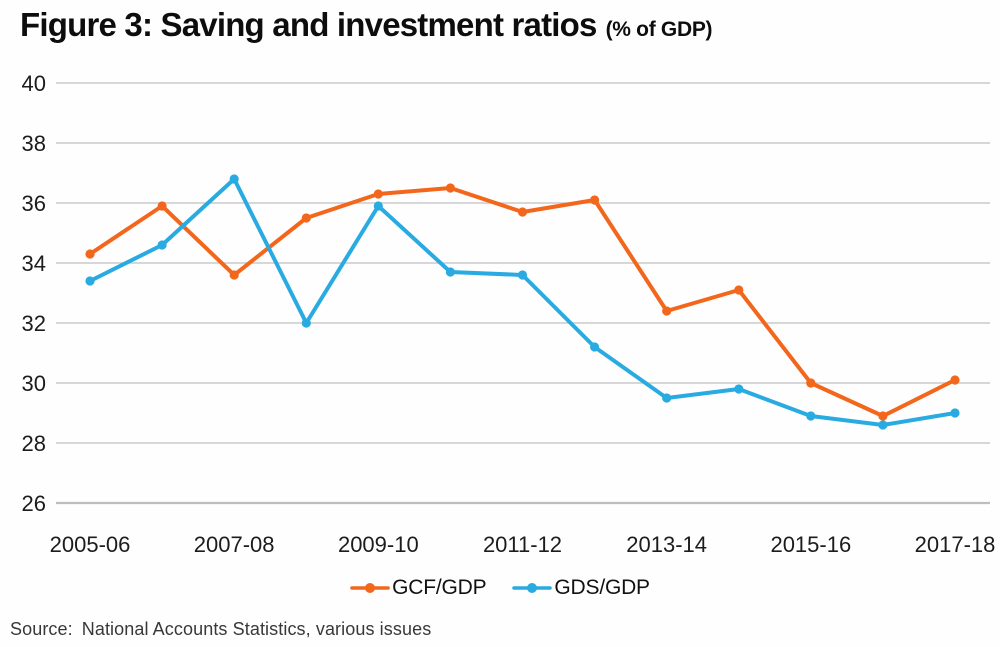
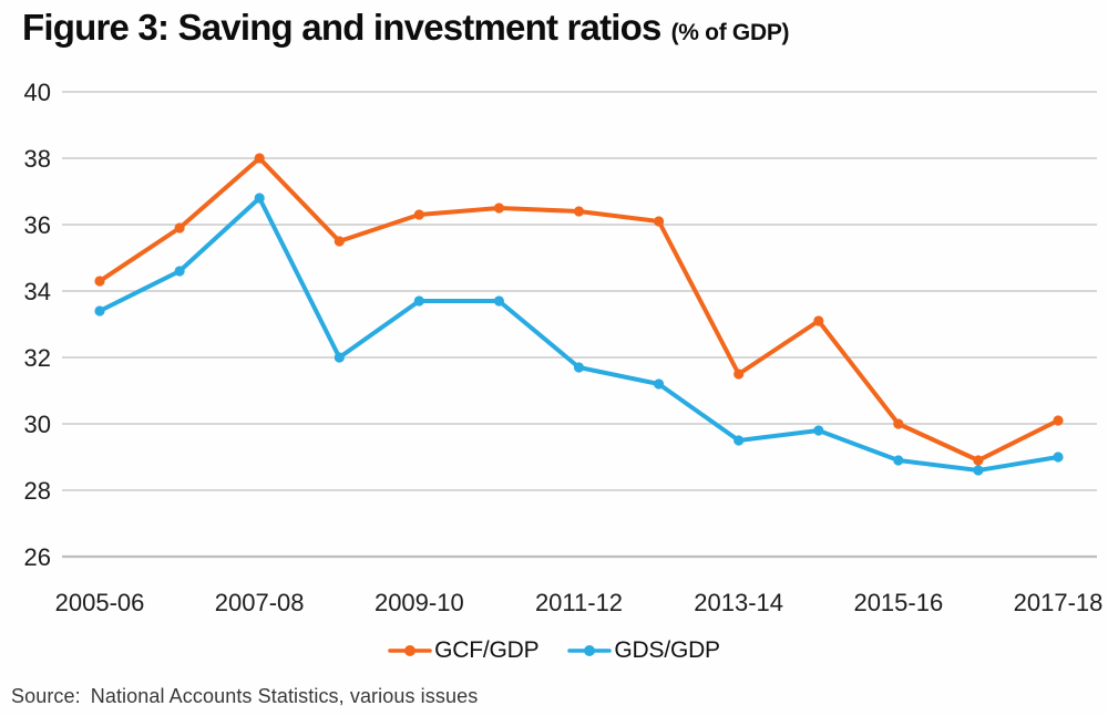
GCF/GDP/2007-08: 33.6 -> 38.0
GDS/GDP/2009-10: 35.9 -> 33.7
GCF/GDP/2011-12: 35.7 -> 36.4
GDS/GDP/2011-12: 33.6 -> 31.7
GCF/GDP/2013-14: 32.4 -> 31.5
